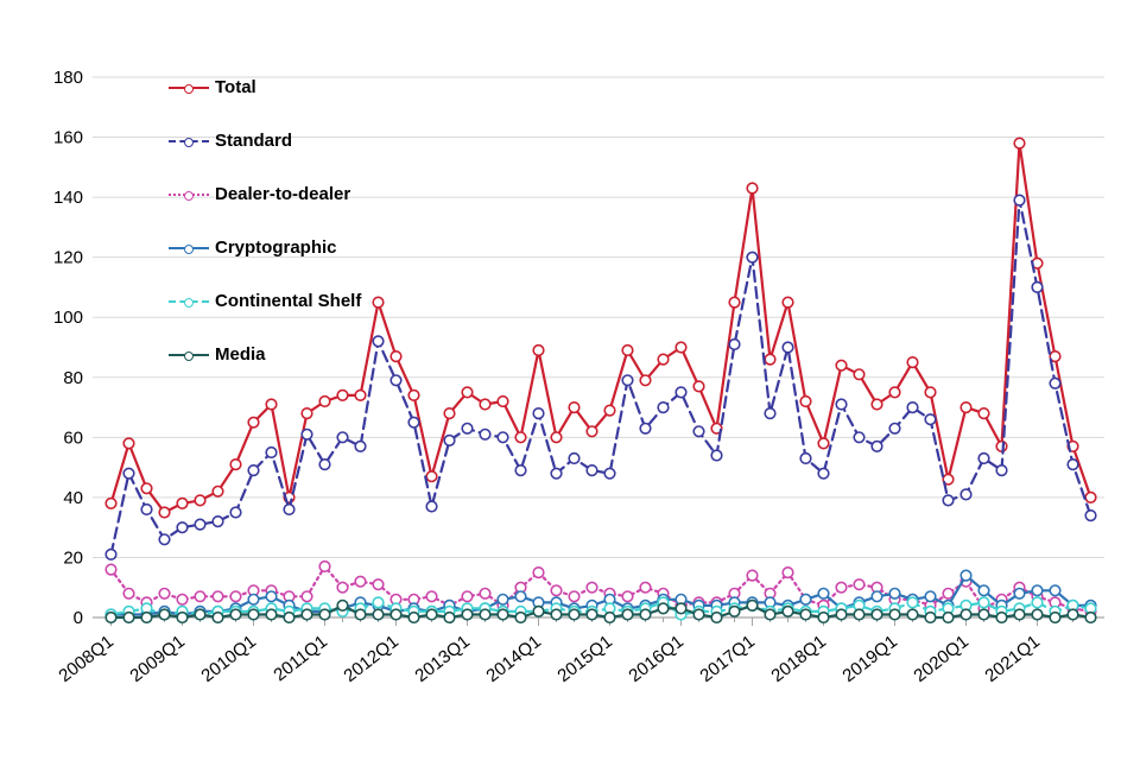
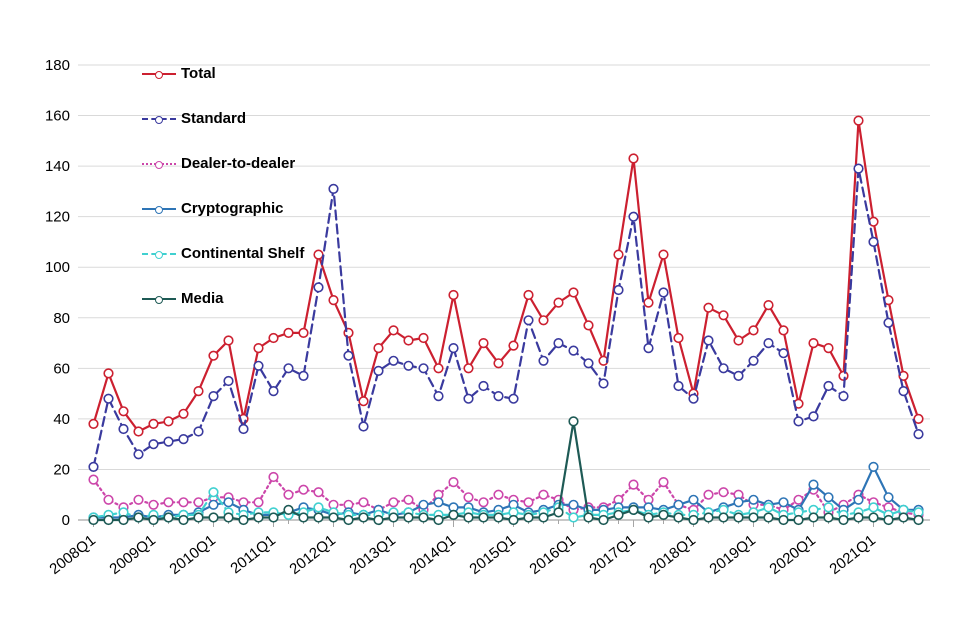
Continental Shelf/2010Q1: 2 -> 11
Standard/2012Q1: 79 -> 131
Standard/2016Q1: 75 -> 67
Media/2016Q1: 3 -> 39
Total/2018Q1: 58 -> 50
Cryptographic/2021Q1: 9 -> 21
